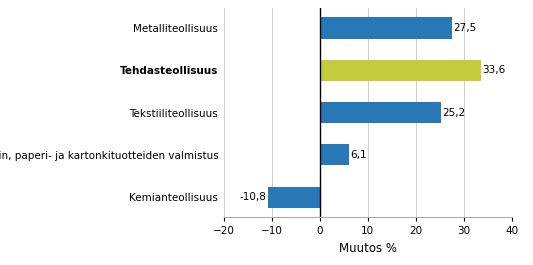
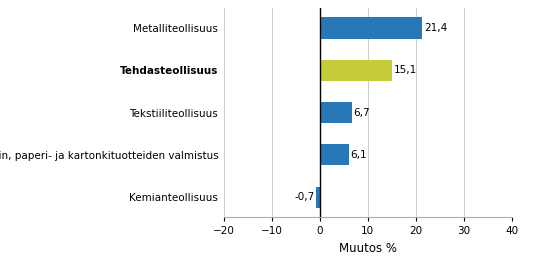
Metalliteollisuus: 27,5 -> 21,4
Tehdasteollisuus: 33,6 -> 15,1
Tekstiiliteollisuus: 25,2 -> 6,7
Kemianteollisuus: -10,8 -> -0,7
